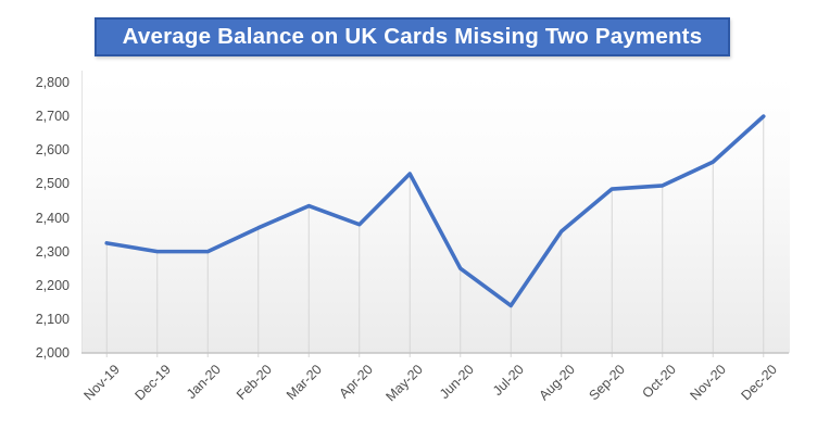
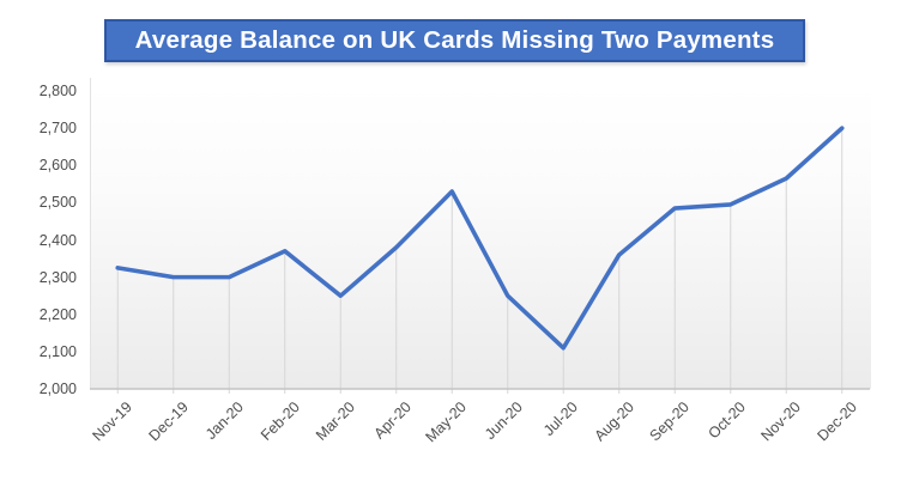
Mar-20: 2440 -> 2250
Jul-20: 2140 -> 2110
